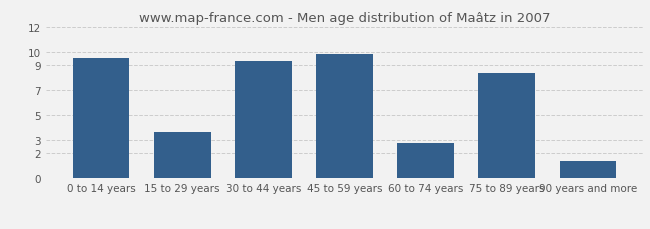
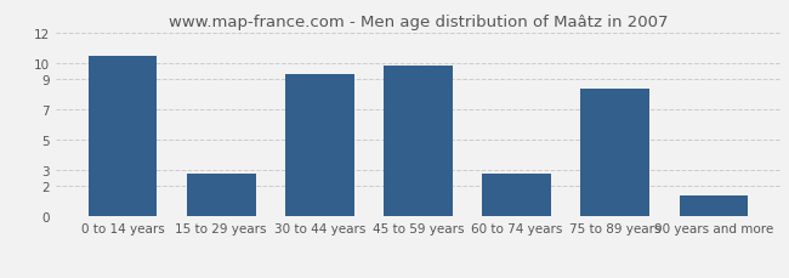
0 to 14 years: 9.5 -> 10.5
15 to 29 years: 3.7 -> 2.8
